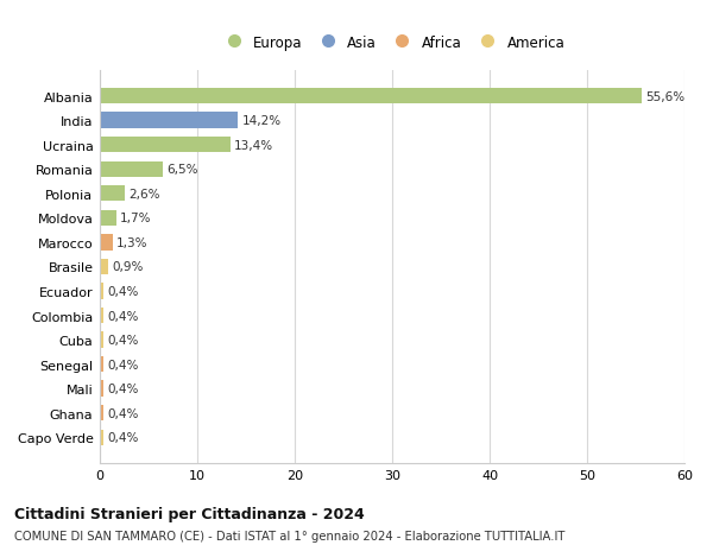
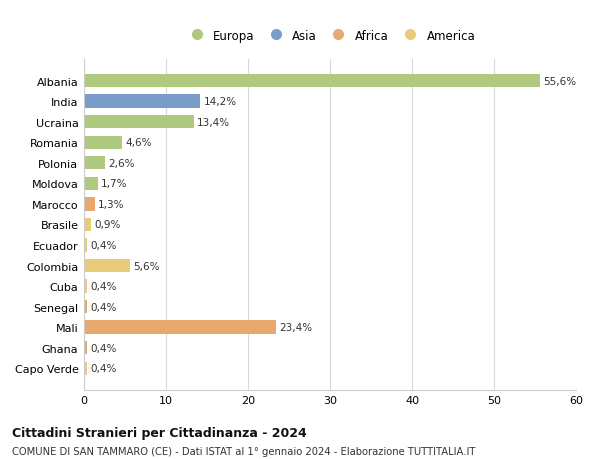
Romania: 6,5% -> 4,6%
Colombia: 0,4% -> 5,6%
Mali: 0,4% -> 23,4%
